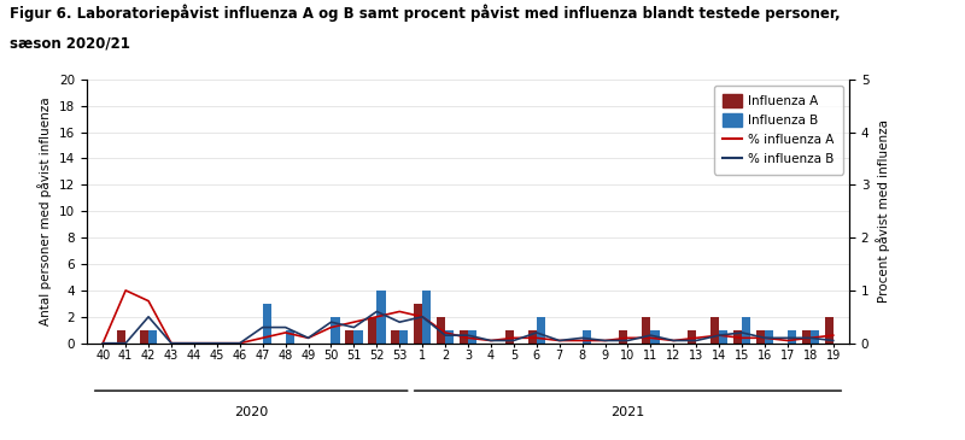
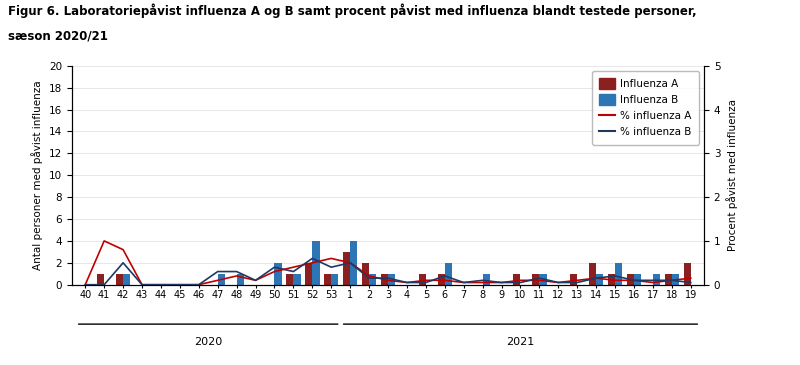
Influenza B/47: 3 -> 1
Influenza A/11: 2 -> 1
